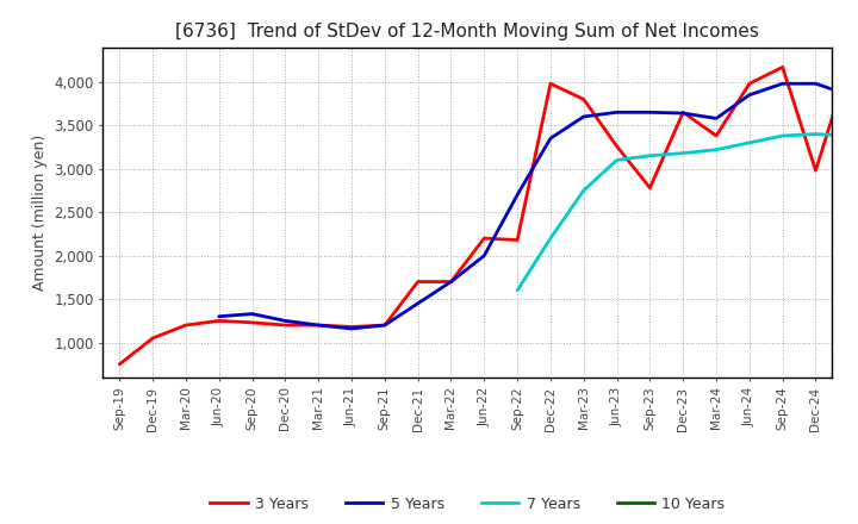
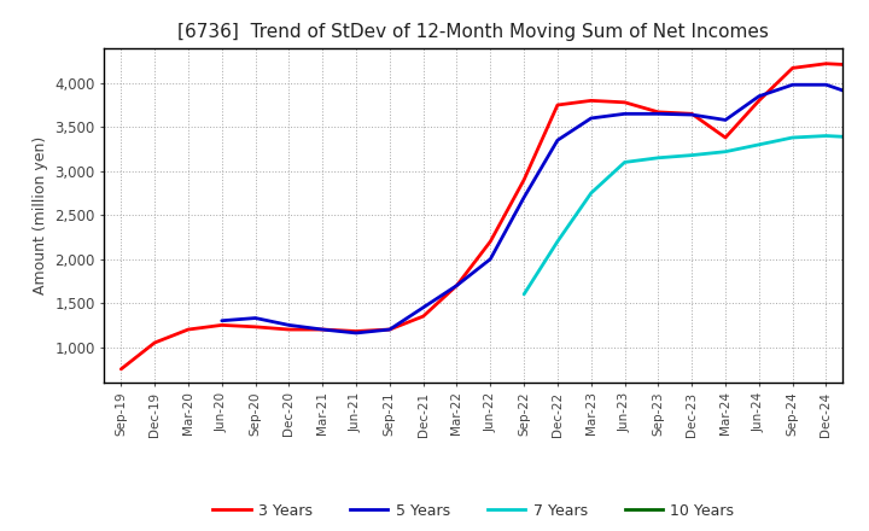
3 Years/Dec-21: 1,700 -> 1,350
3 Years/Sep-22: 2,180 -> 2,900
3 Years/Dec-22: 3,980 -> 3,750
3 Years/Jun-23: 3,260 -> 3,780
3 Years/Sep-23: 2,780 -> 3,670
3 Years/Jun-24: 3,980 -> 3,800
3 Years/Dec-24: 2,980 -> 4,220
